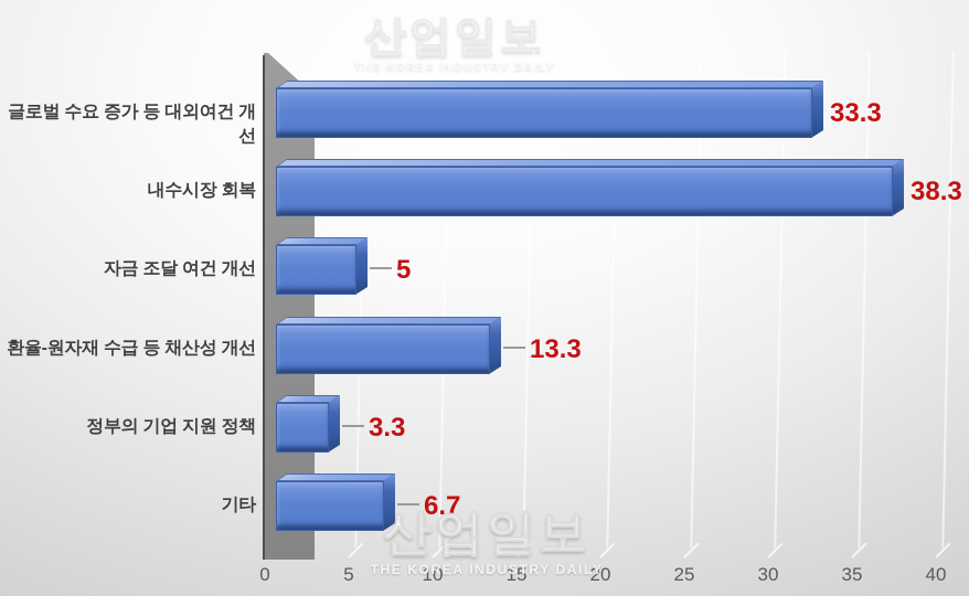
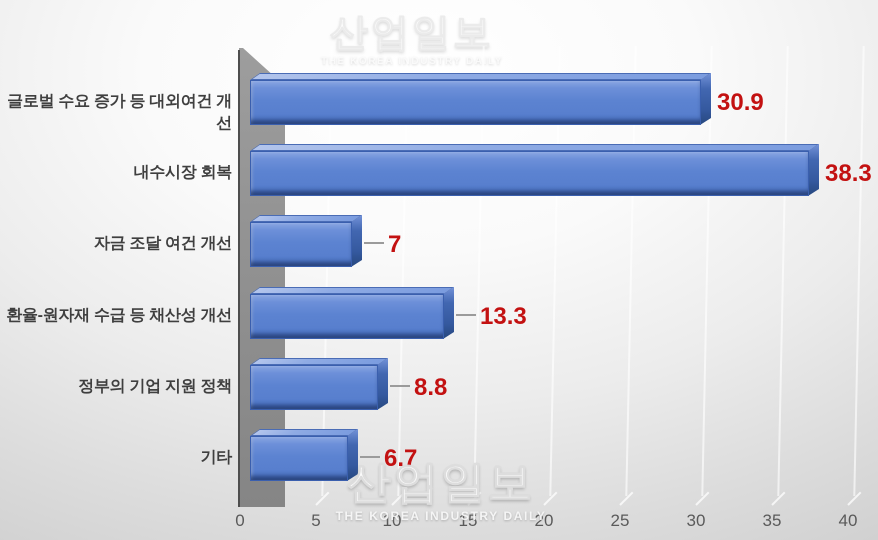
글로벌 수요 증가 등 대외여건 개선: 33.3 -> 30.9
자금 조달 여건 개선: 5 -> 7
정부의 기업 지원 정책: 3.3 -> 8.8
